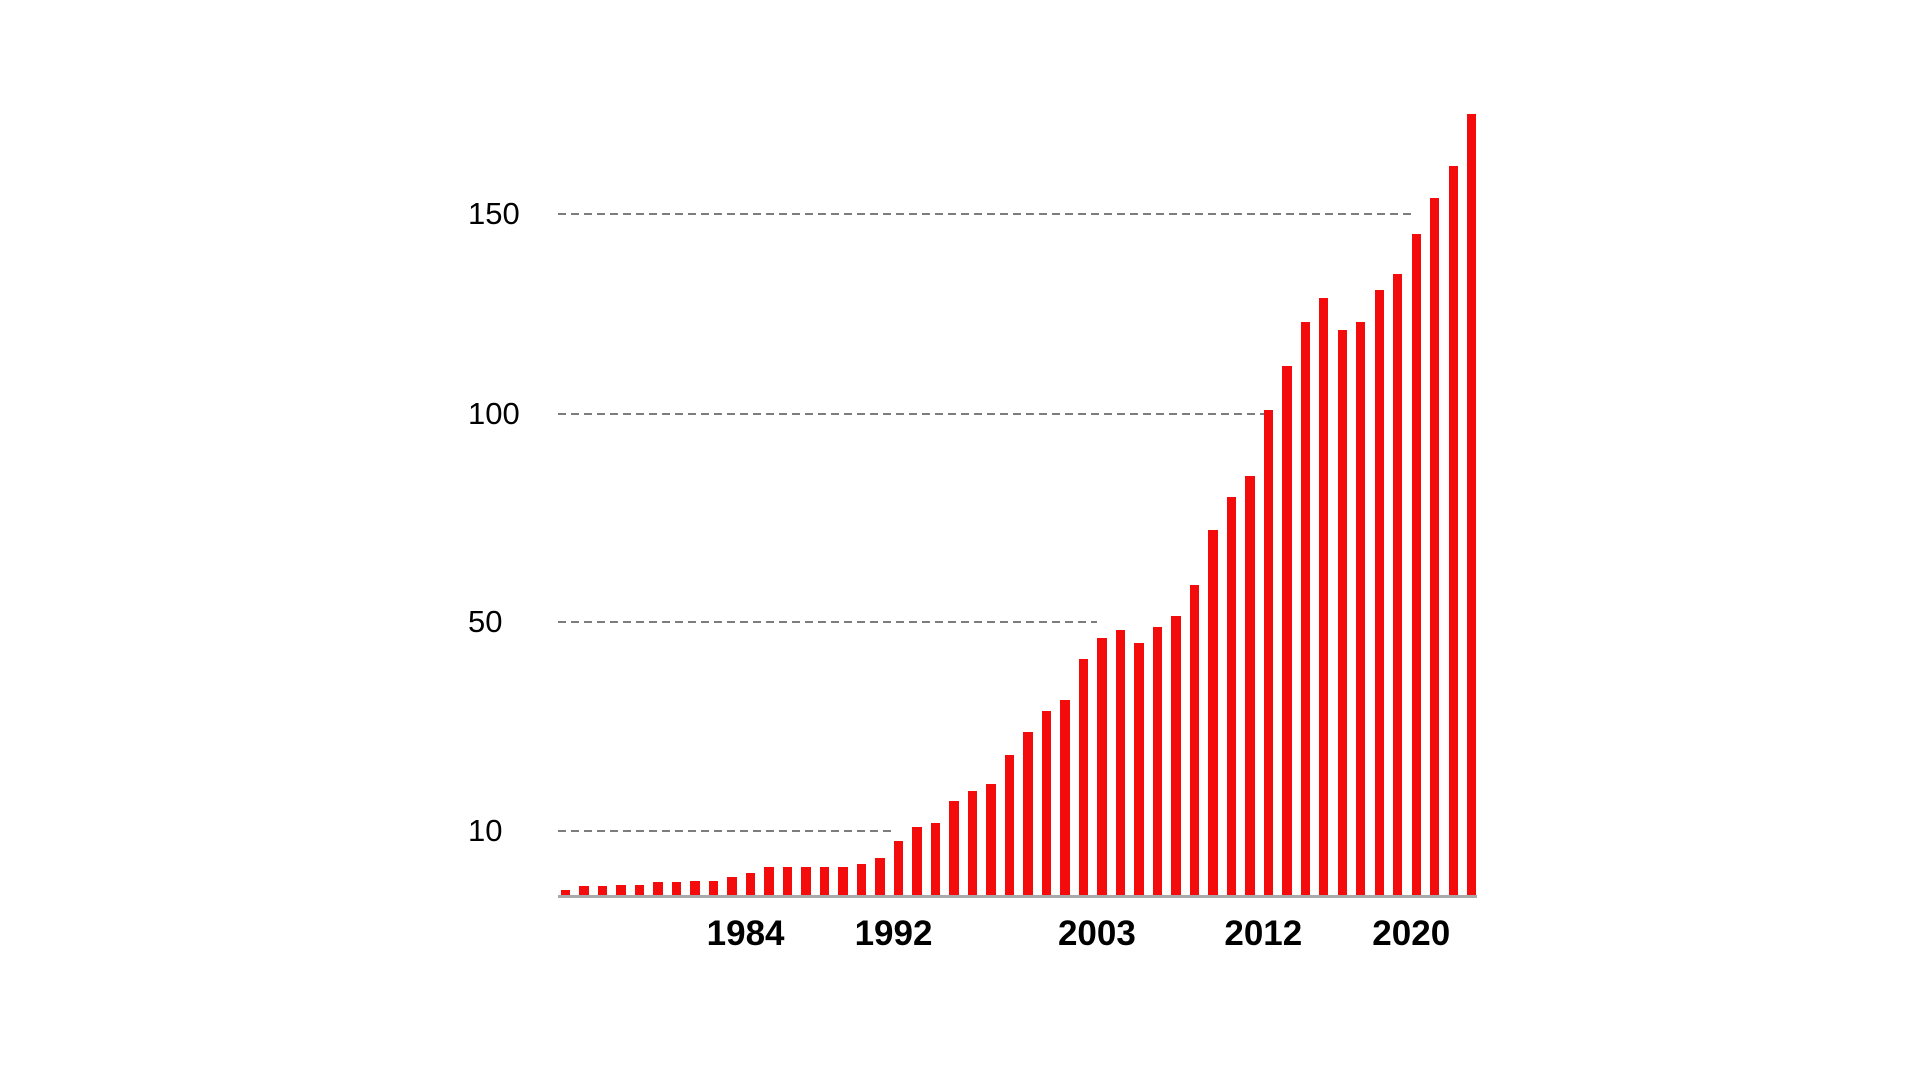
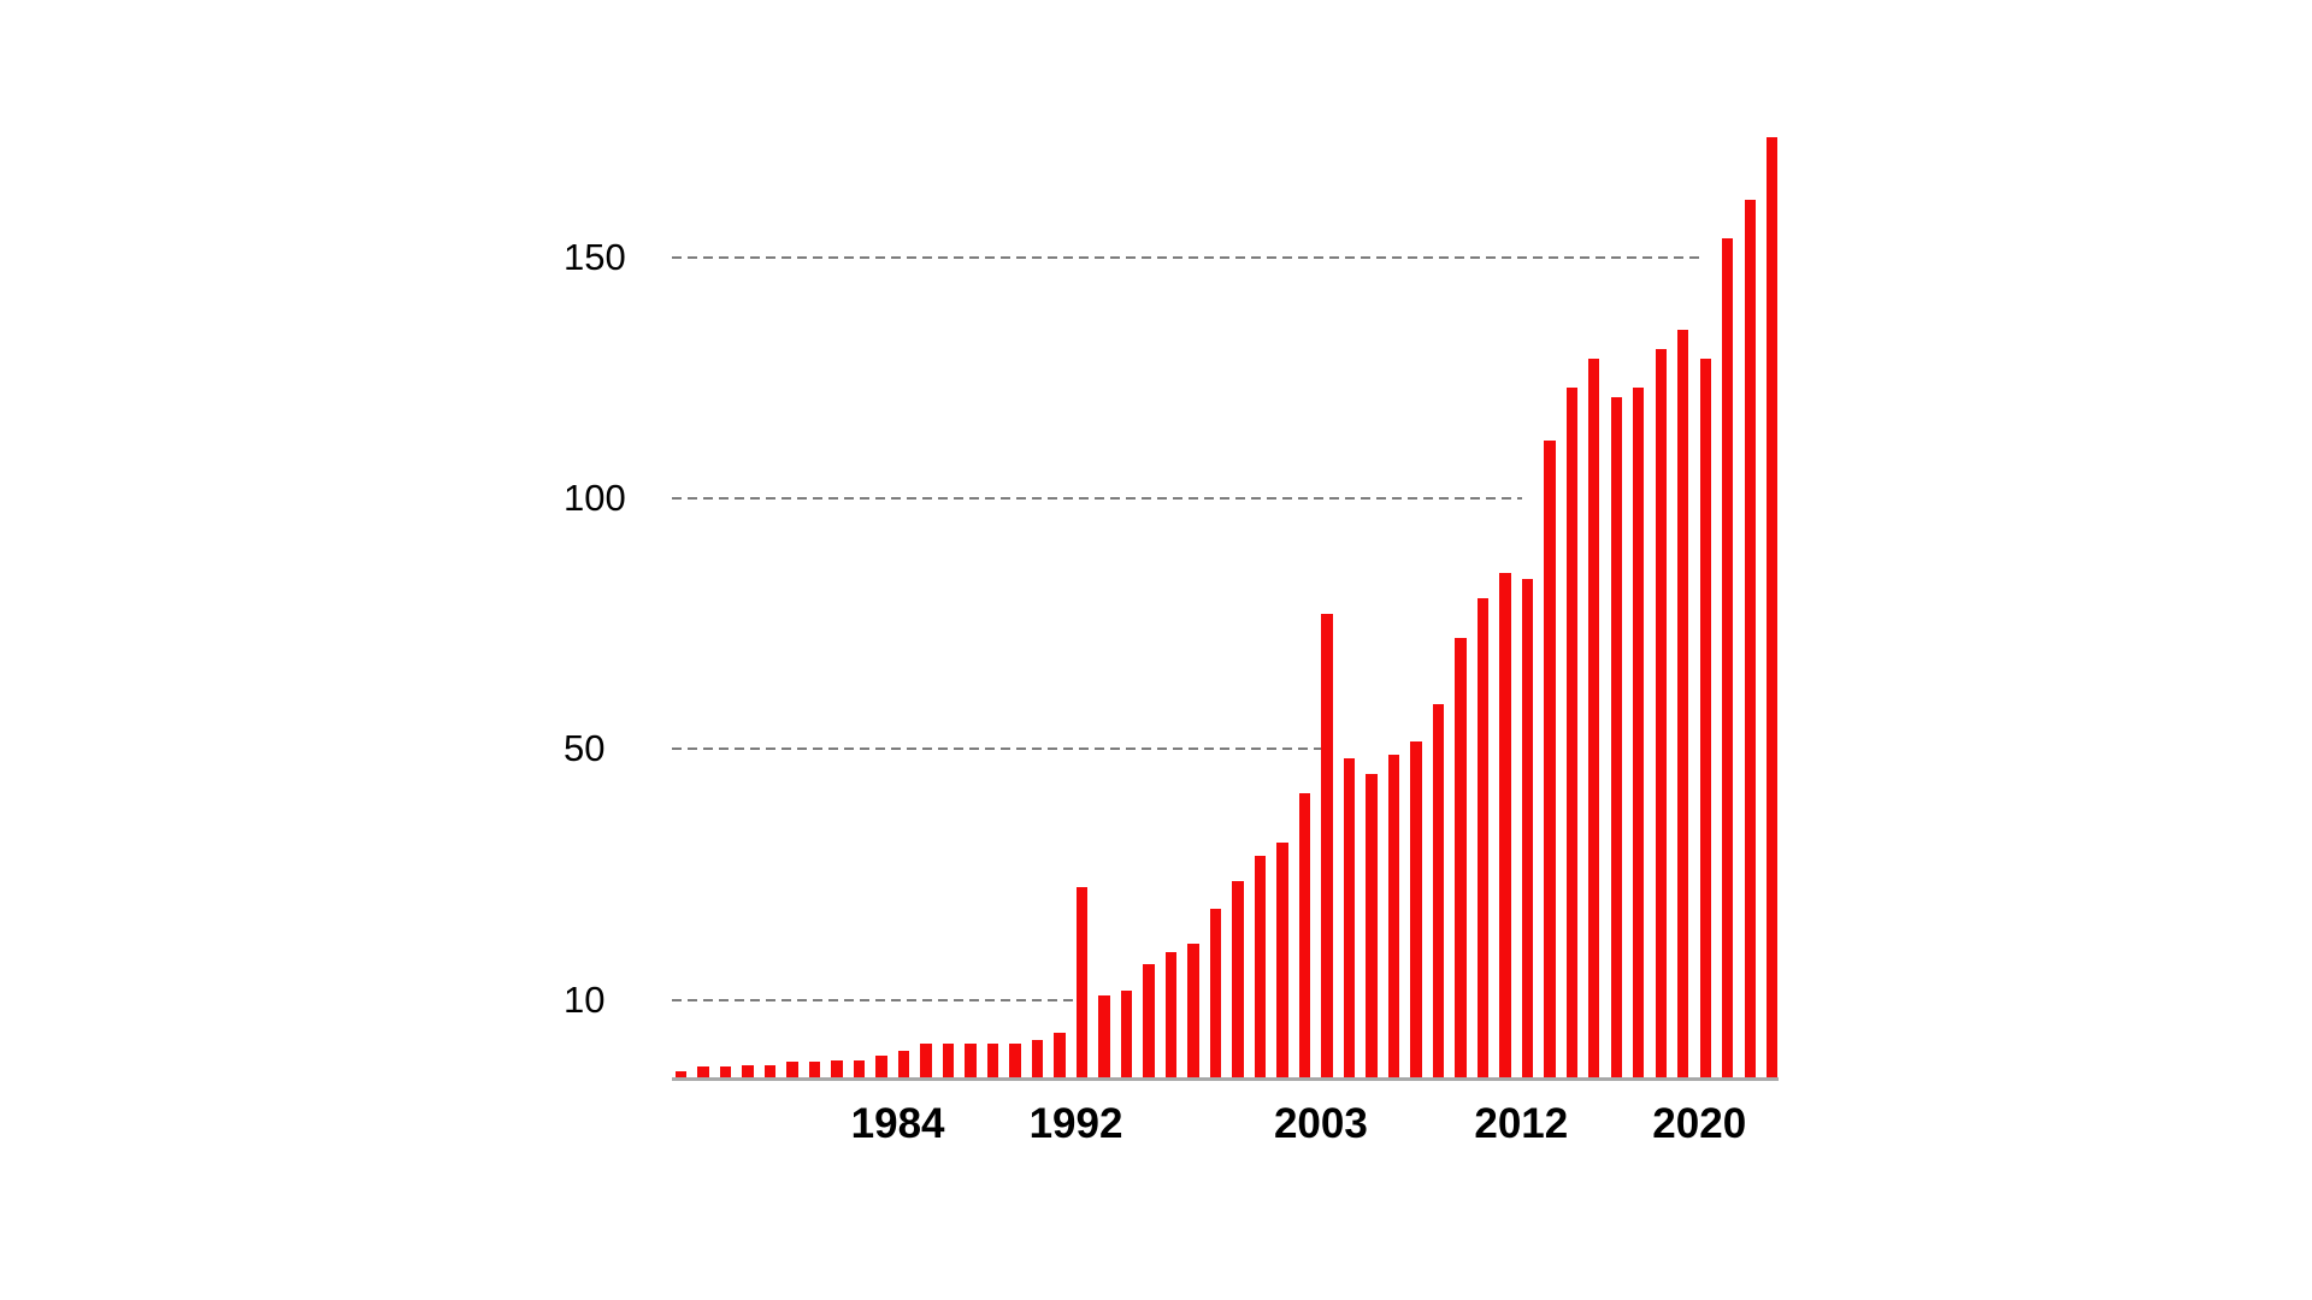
1992: 8 -> 28
2003: 47 -> 77
2012: 101 -> 84
2020: 145 -> 129
